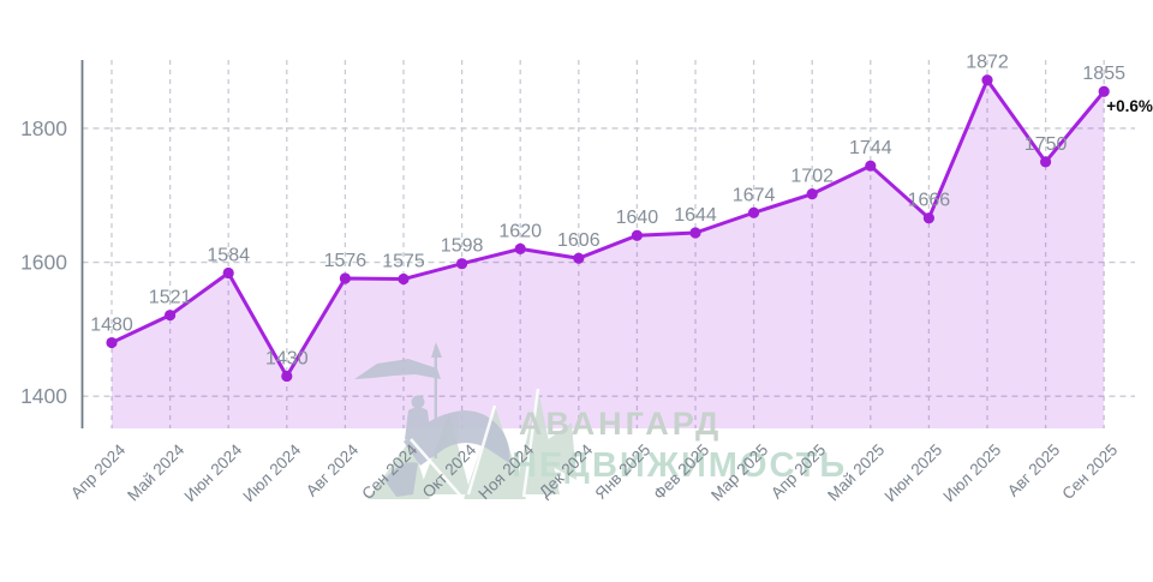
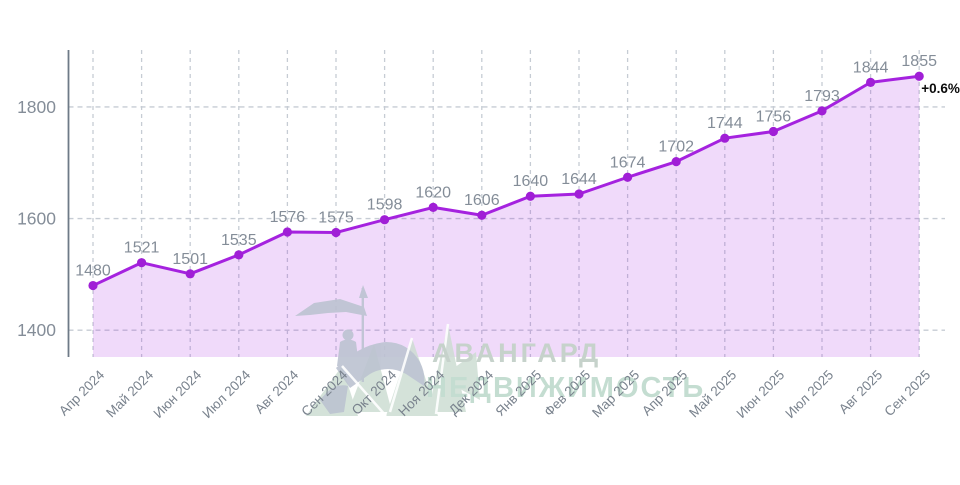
Июн 2024: 1584 -> 1501
Июл 2024: 1430 -> 1535
Июн 2025: 1666 -> 1756
Июл 2025: 1872 -> 1793
Авг 2025: 1750 -> 1844
